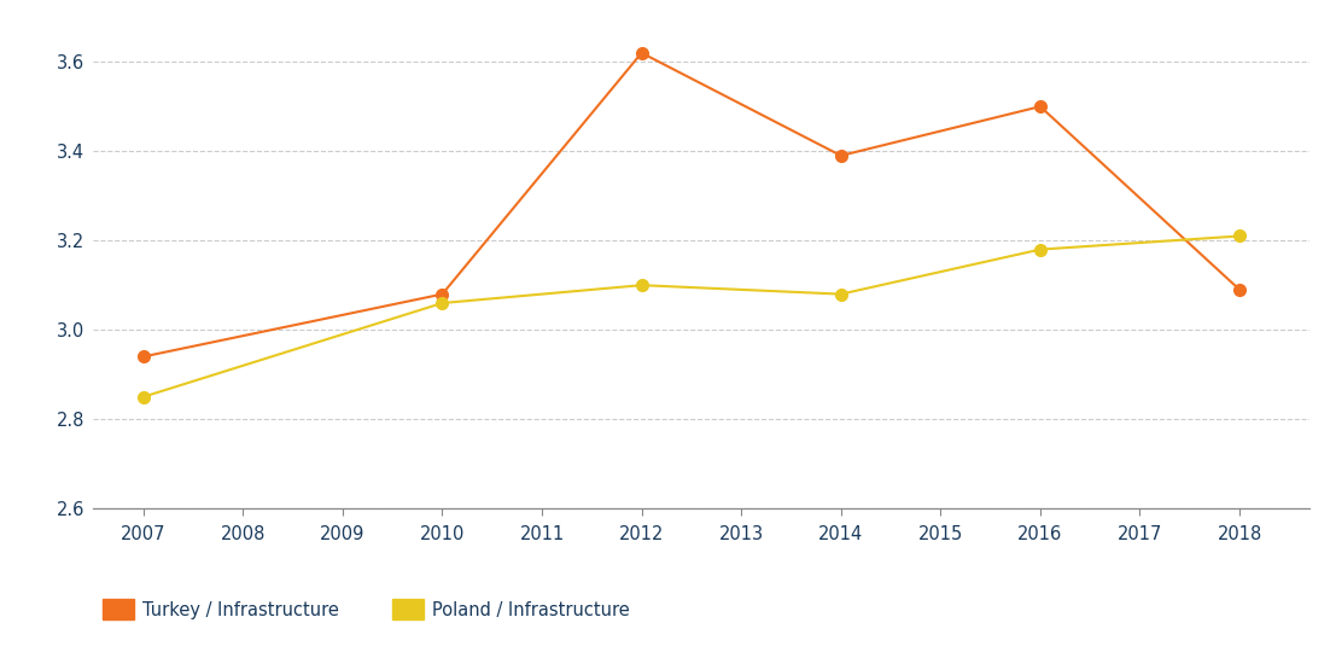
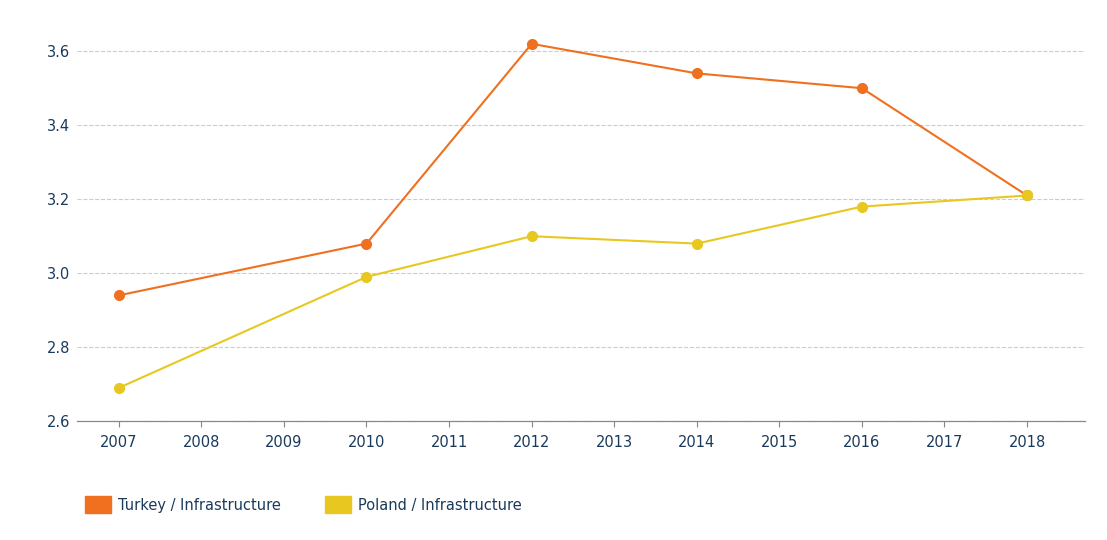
Poland / Infrastructure/2007: 2.85 -> 2.69
Poland / Infrastructure/2010: 3.06 -> 2.99
Turkey / Infrastructure/2014: 3.39 -> 3.54
Turkey / Infrastructure/2018: 3.09 -> 3.21
